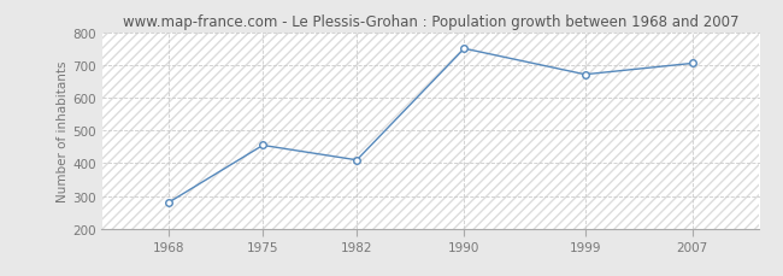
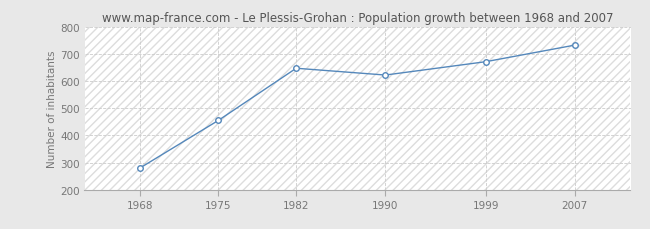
1982: 410 -> 647
1990: 750 -> 622
2007: 705 -> 732
